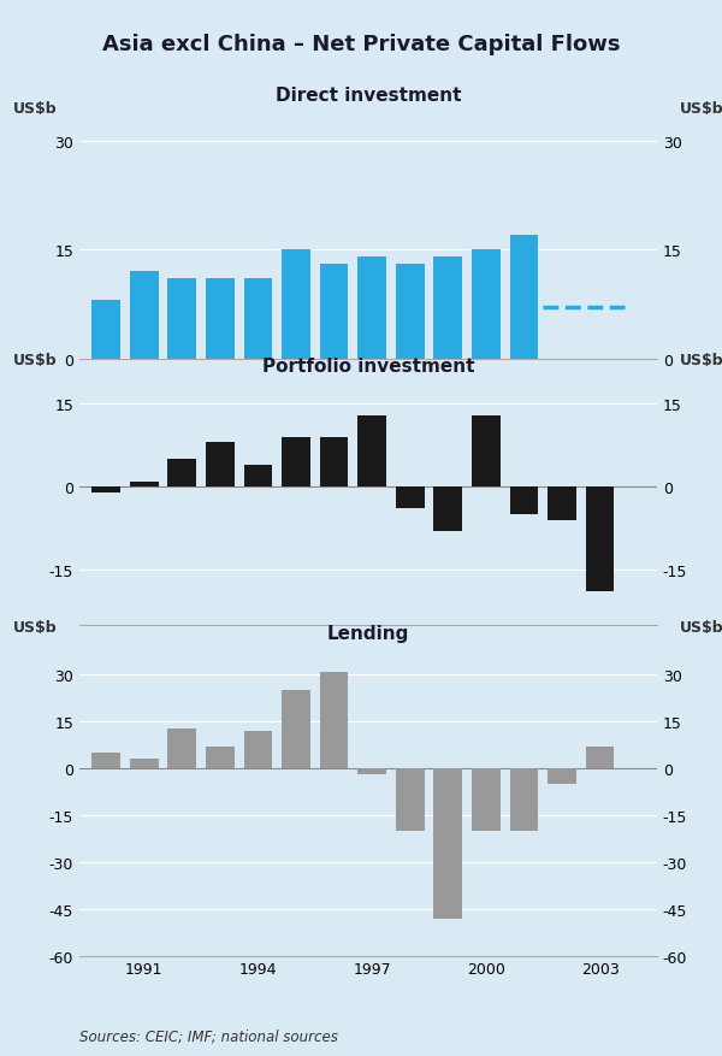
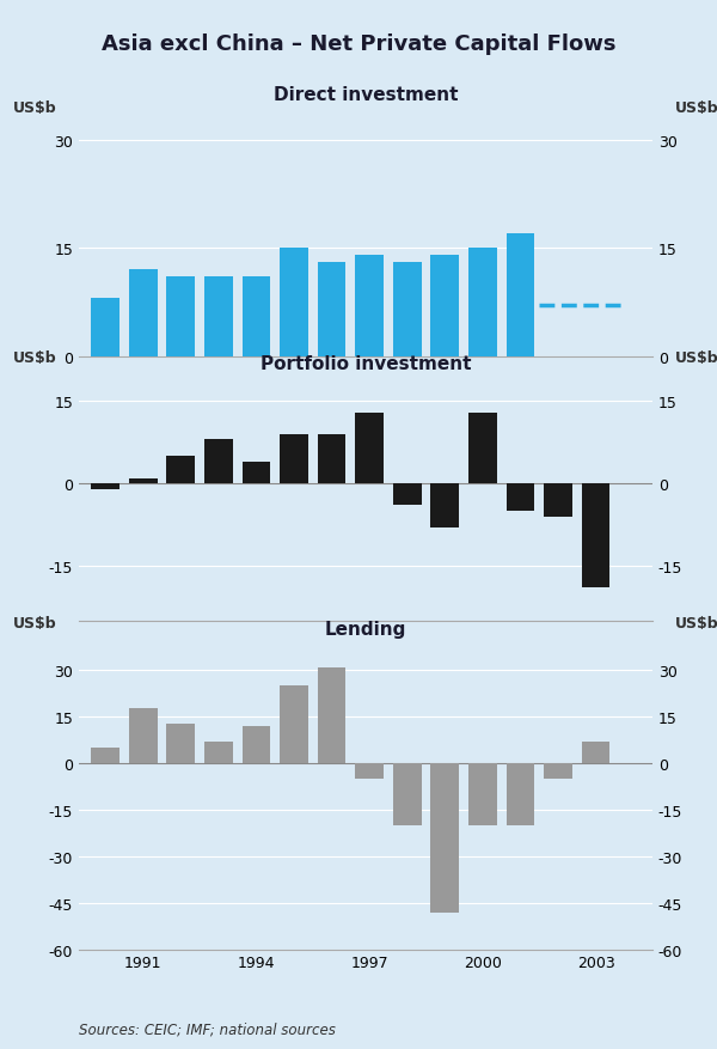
Lending/1991: 3 -> 18
Lending/1997: -2 -> -5
